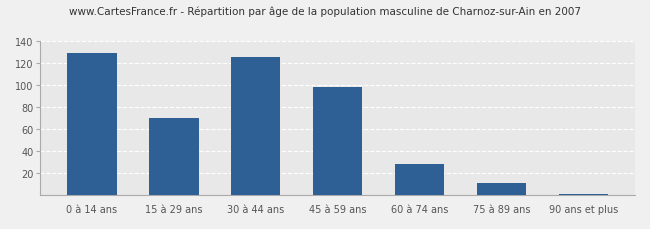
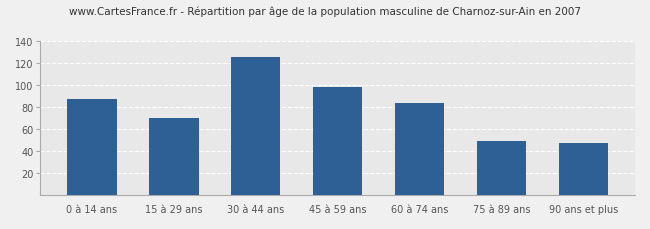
0 à 14 ans: 129 -> 87
60 à 74 ans: 28 -> 84
75 à 89 ans: 11 -> 49
90 ans et plus: 1 -> 47
